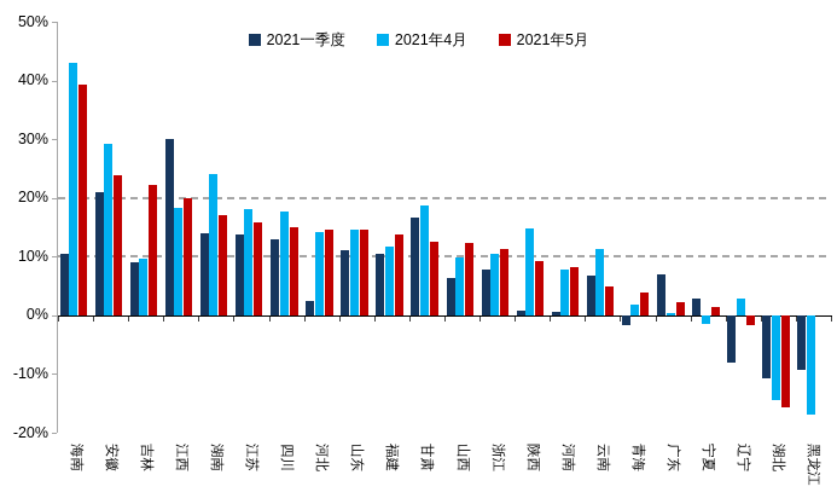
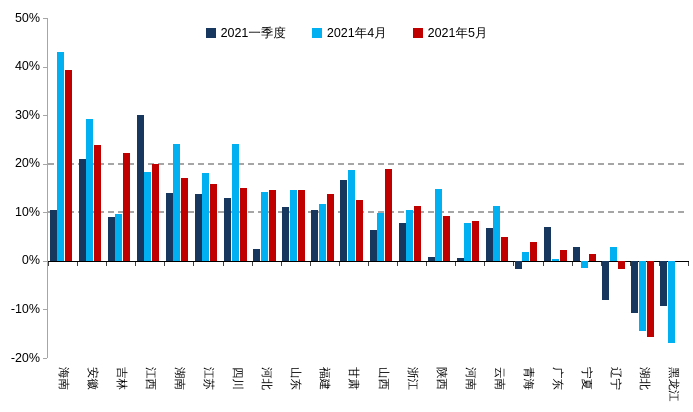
2021年4月/四川: 18% -> 24%
2021年5月/山西: 12% -> 19%
